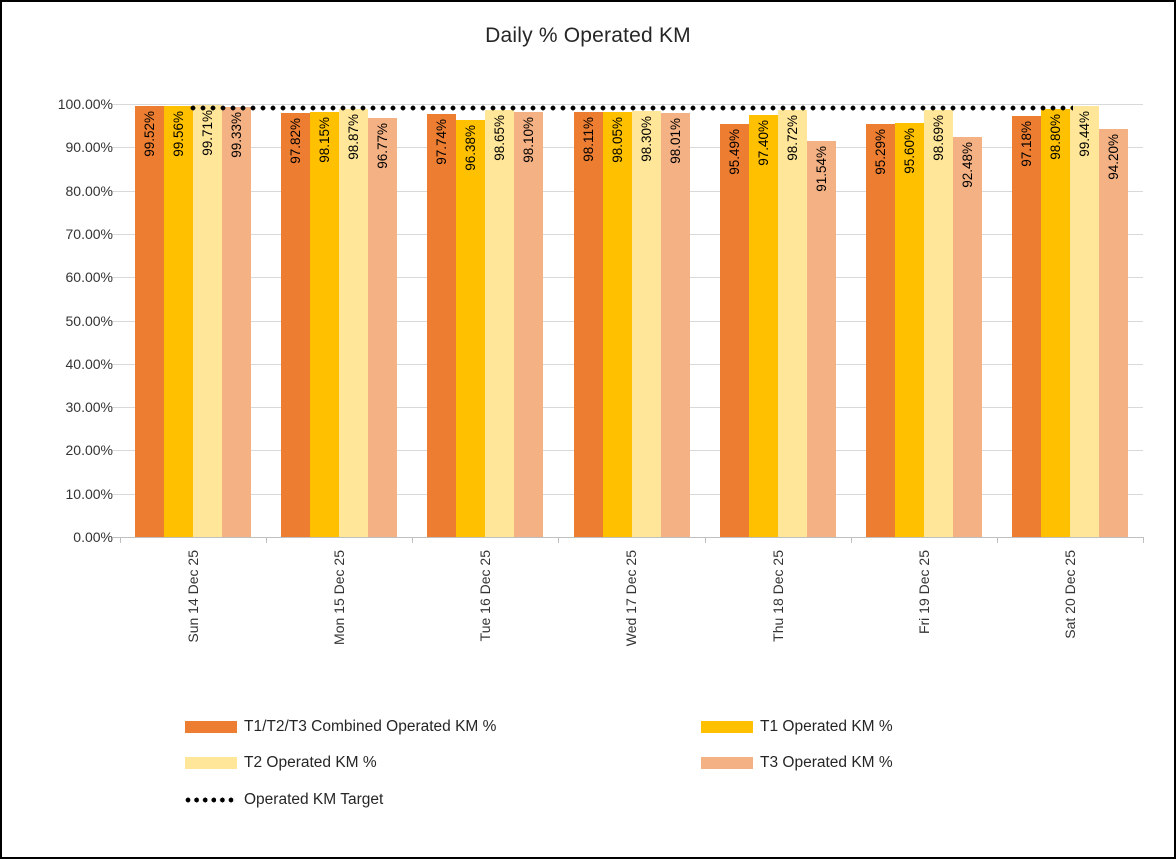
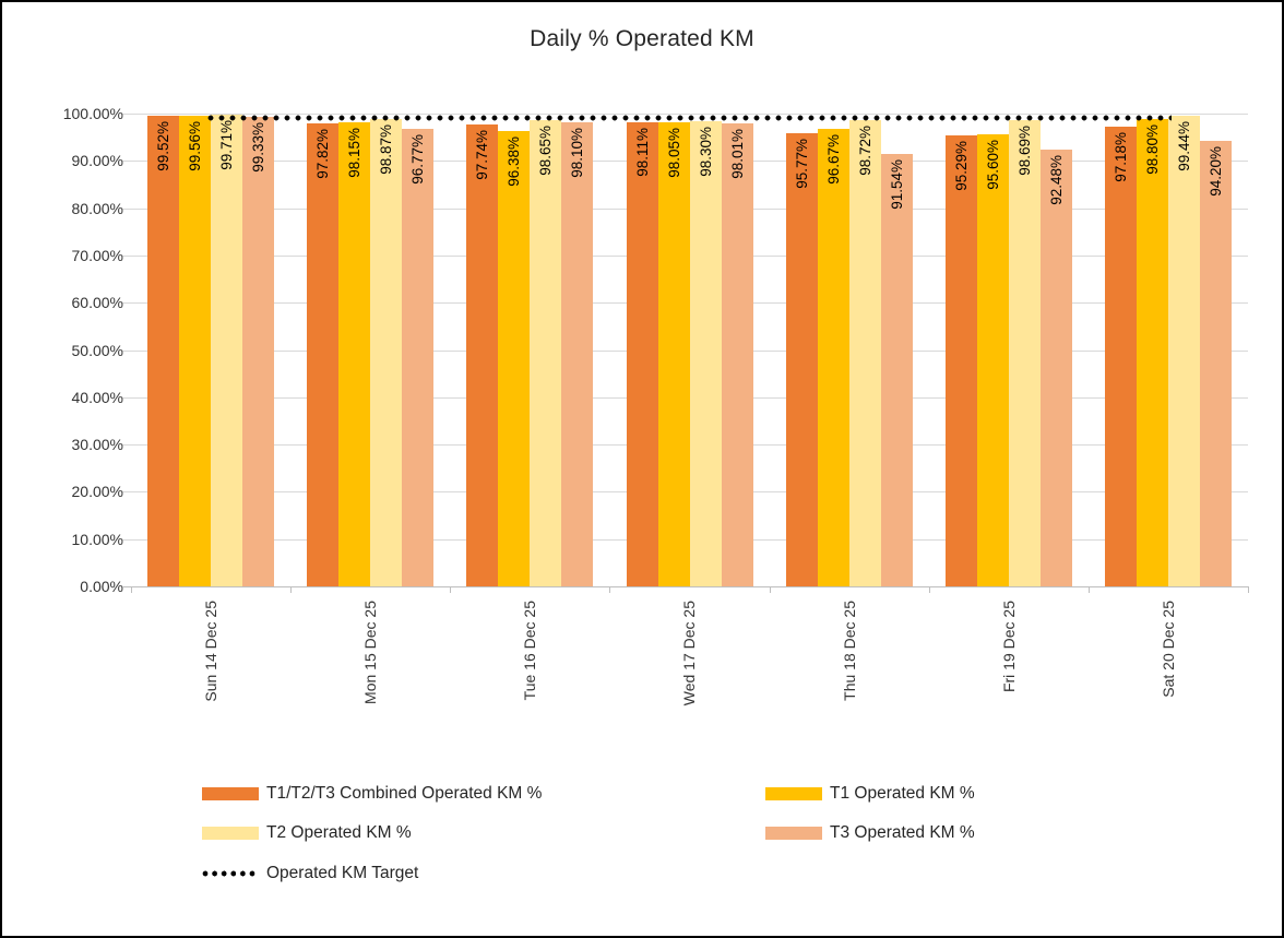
T1/T2/T3 Combined Operated KM %/Thu 18 Dec 25: 95.49% -> 95.77%
T1 Operated KM %/Thu 18 Dec 25: 97.40% -> 96.67%
